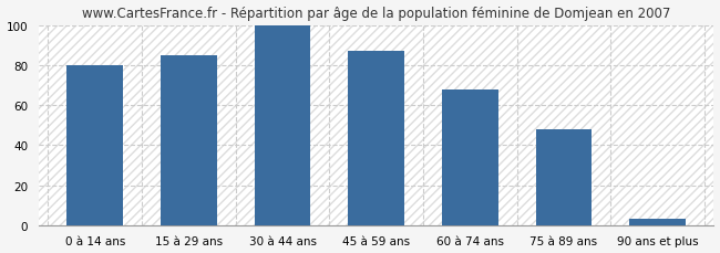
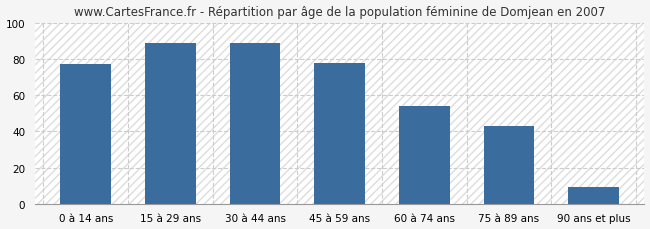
0 à 14 ans: 80 -> 77
15 à 29 ans: 85 -> 89
30 à 44 ans: 100 -> 89
45 à 59 ans: 87 -> 78
60 à 74 ans: 68 -> 54
75 à 89 ans: 48 -> 43
90 ans et plus: 3 -> 9
